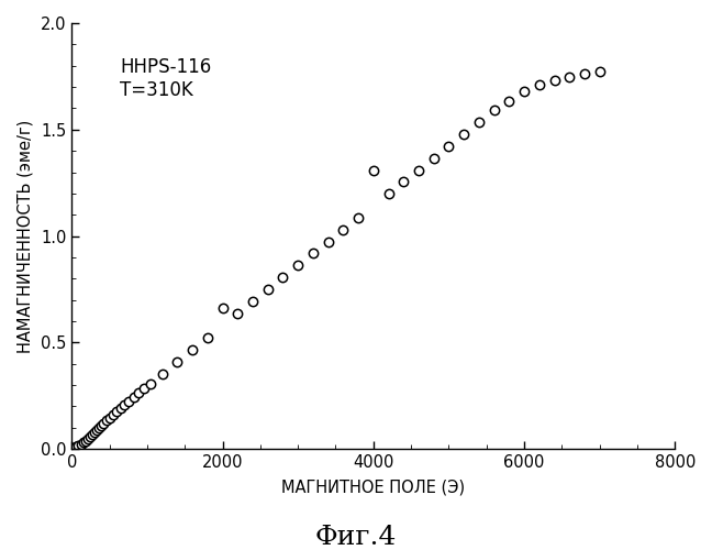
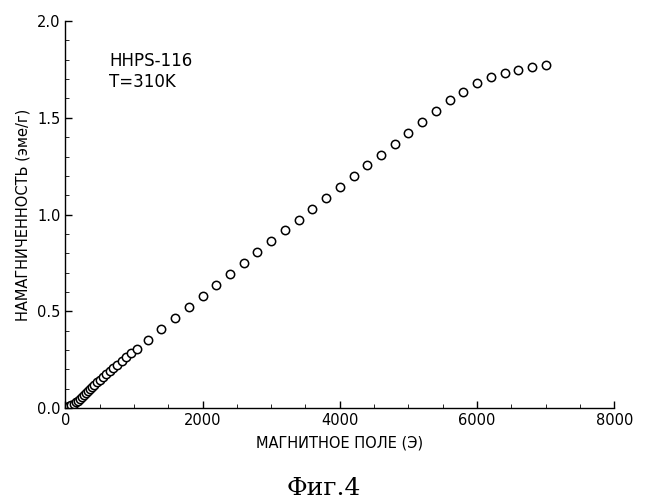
2000: 0.66 -> 0.58
4000: 1.31 -> 1.14
